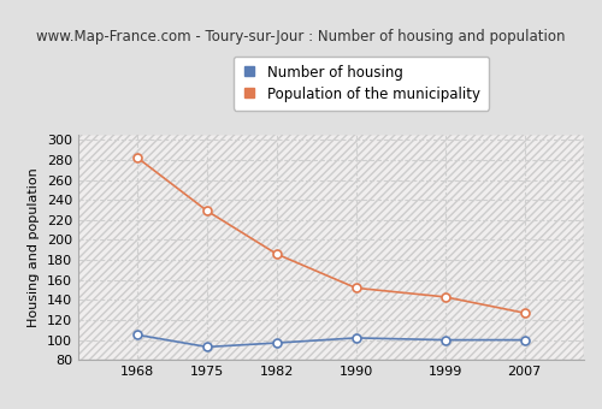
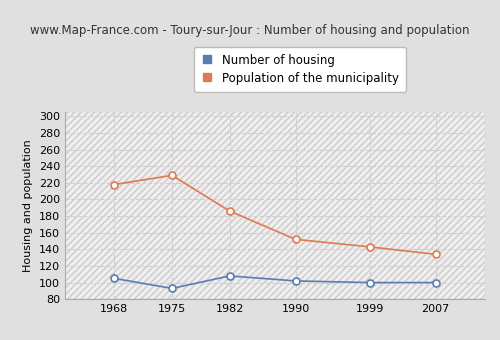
Population of the municipality/1968: 282 -> 218
Number of housing/1982: 97 -> 108
Population of the municipality/2007: 127 -> 134
